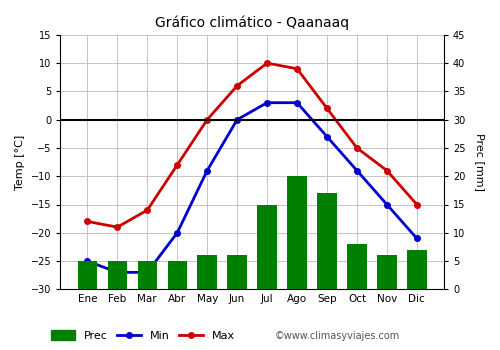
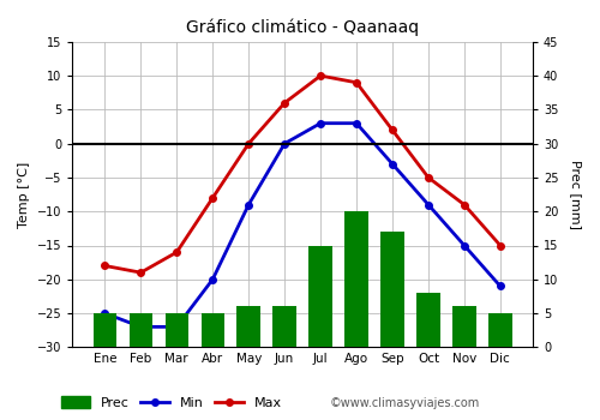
Prec/Dic: 7 -> 5
